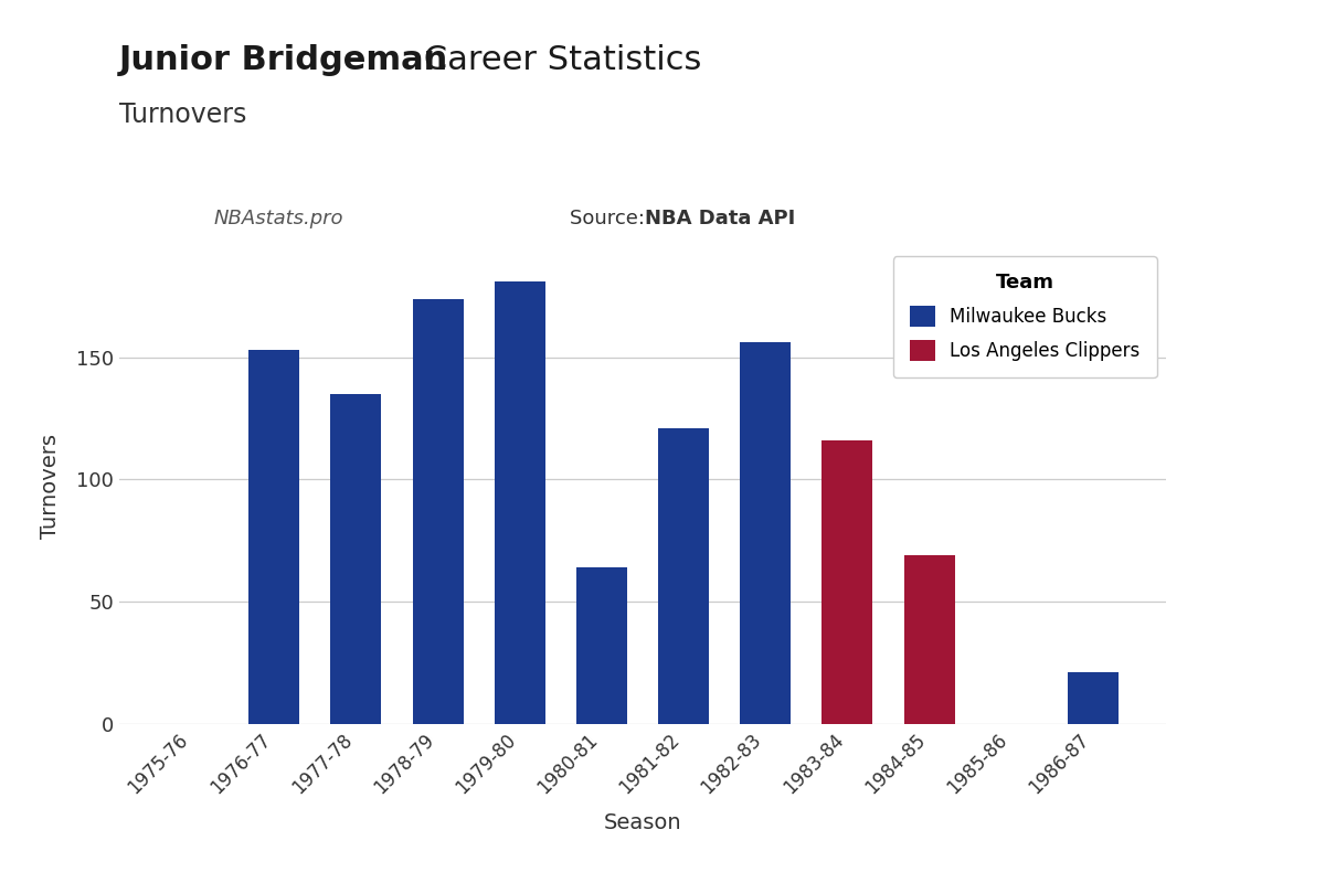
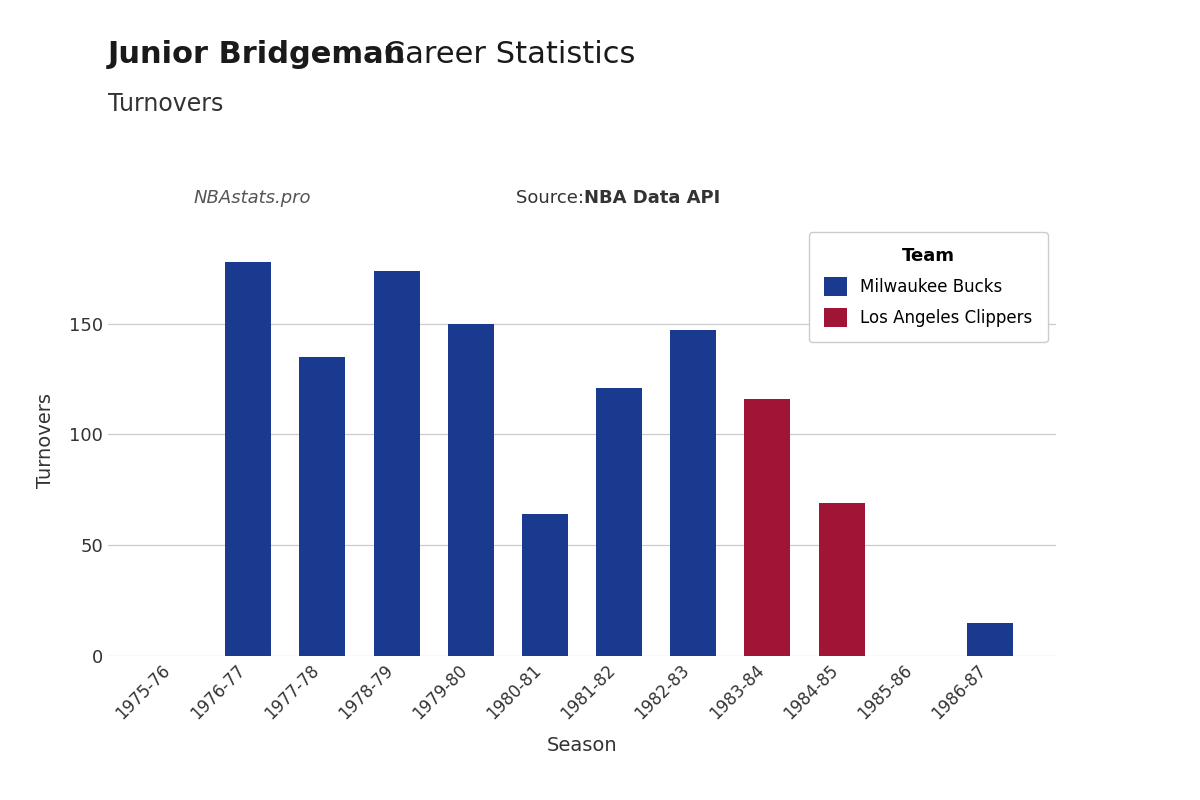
1976-77: 153 -> 178
1979-80: 181 -> 150
1982-83: 156 -> 147
1986-87: 21 -> 15
